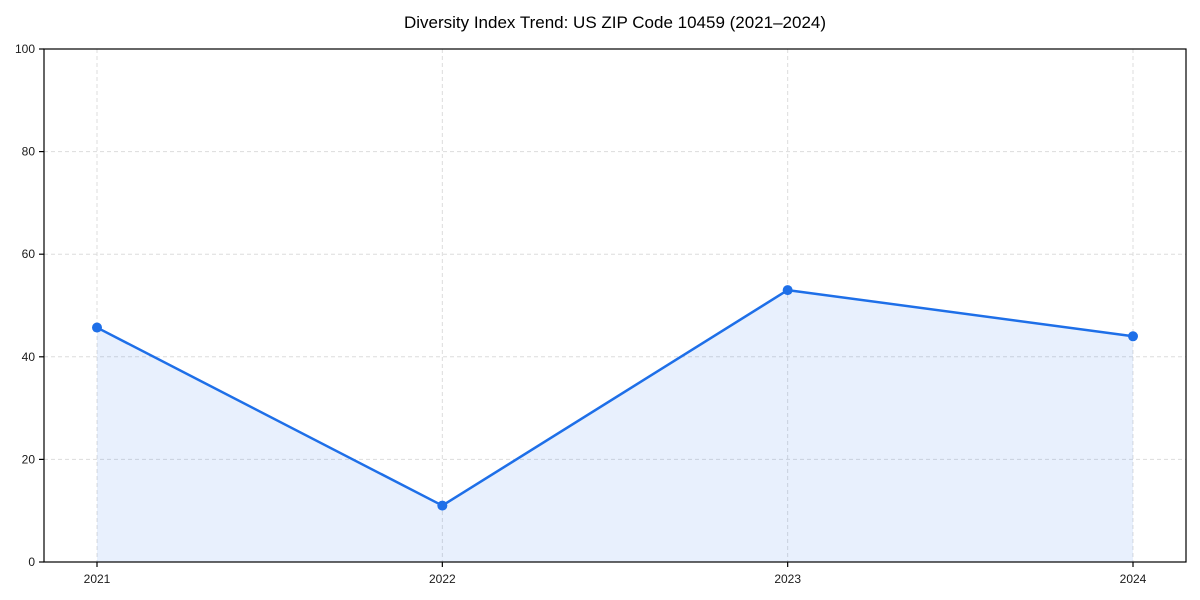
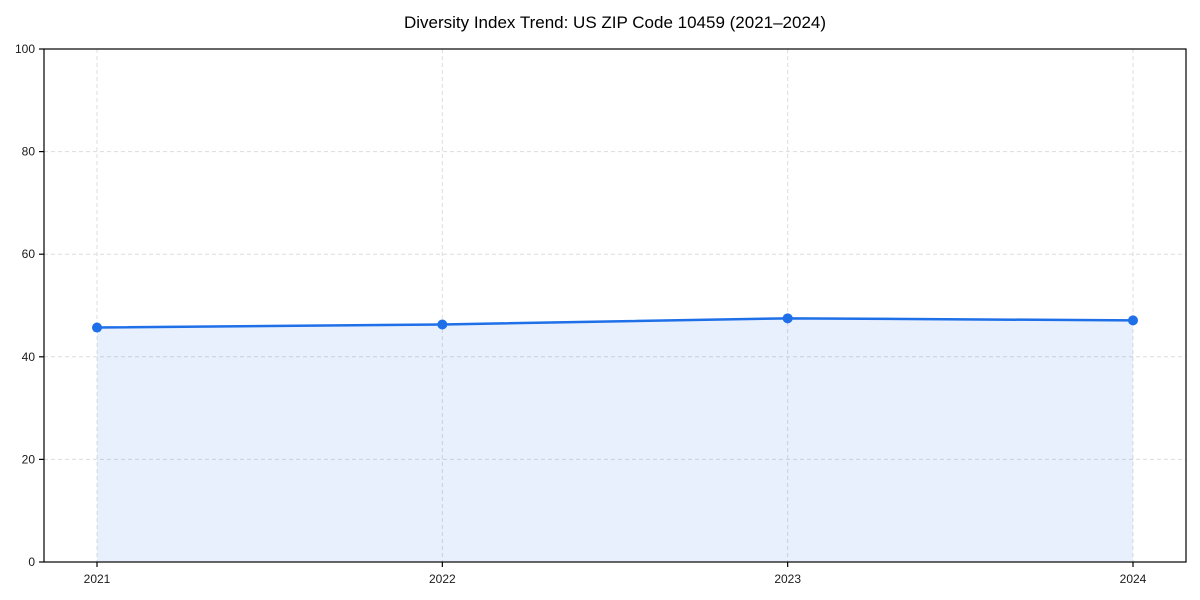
2022: 11 -> 46
2023: 53 -> 48
2024: 44 -> 47
